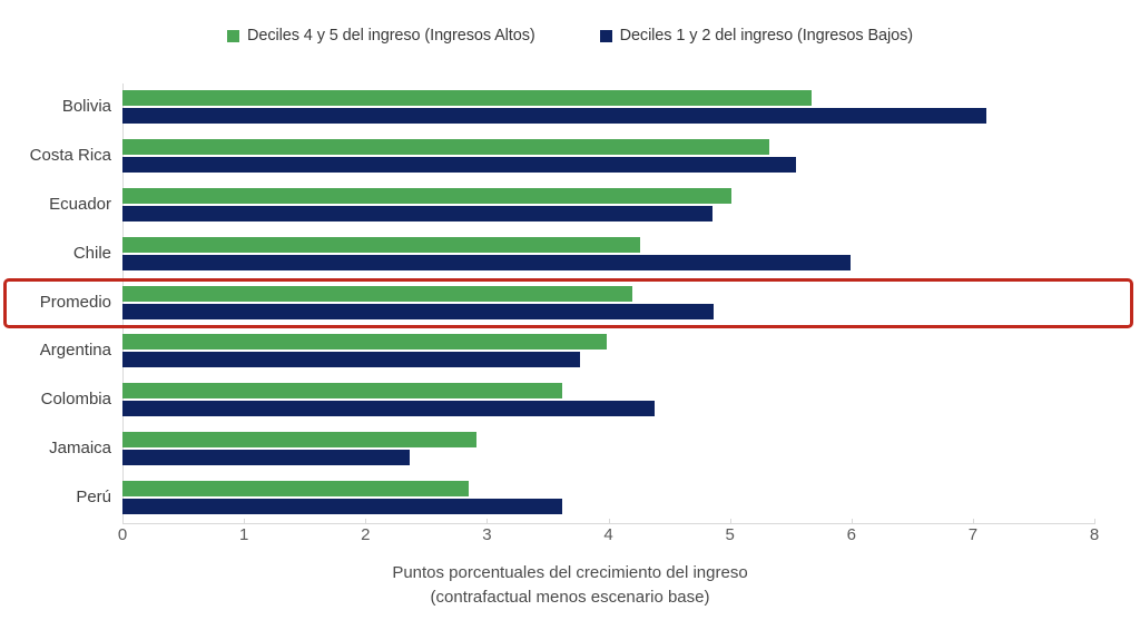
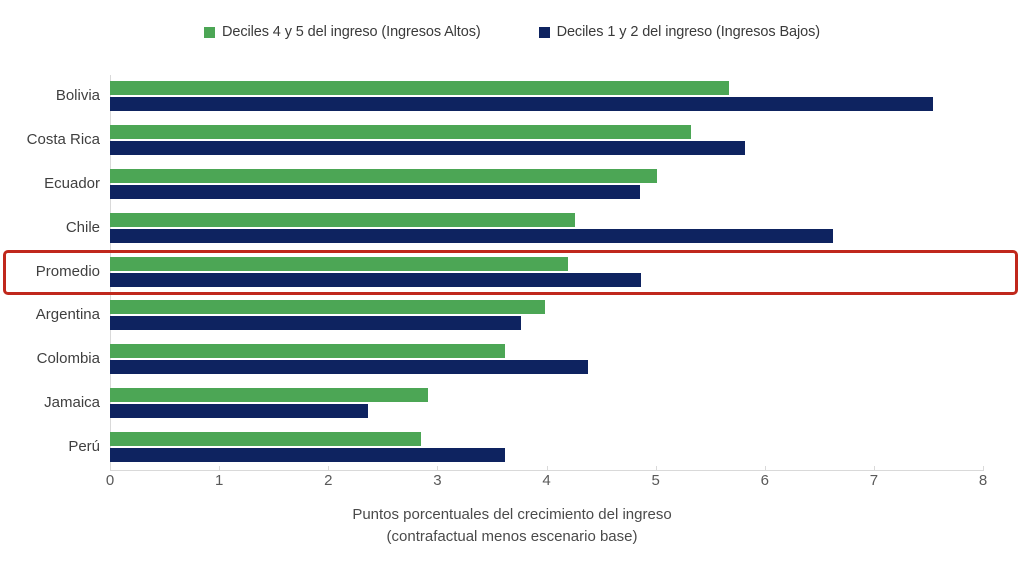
Deciles 1 y 2 del ingreso (Ingresos Bajos)/Bolivia: 7.11 -> 7.54
Deciles 1 y 2 del ingreso (Ingresos Bajos)/Costa Rica: 5.54 -> 5.82
Deciles 1 y 2 del ingreso (Ingresos Bajos)/Chile: 5.99 -> 6.63
